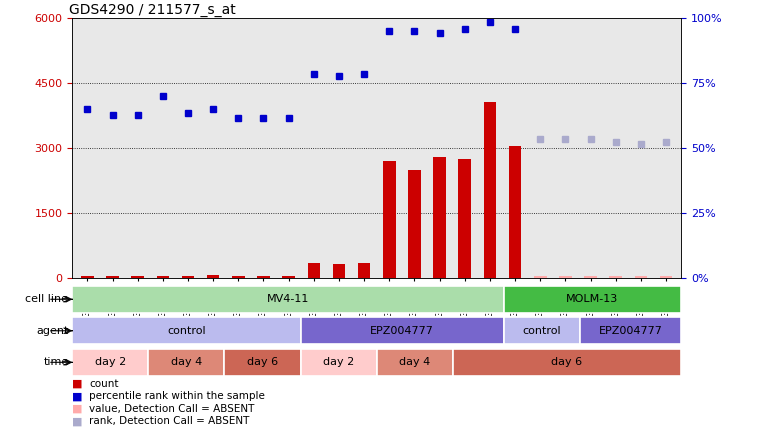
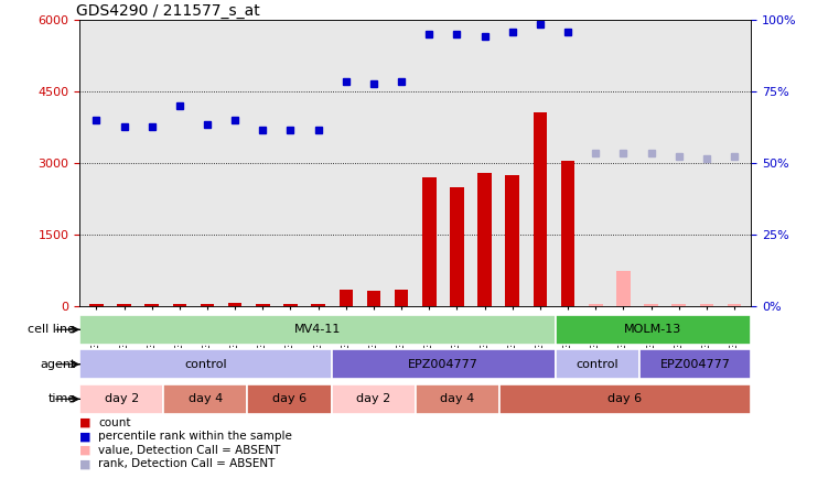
GSM739170: 50 -> 750
